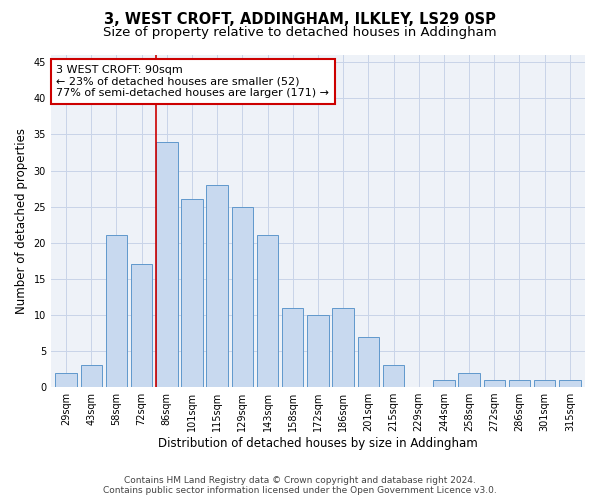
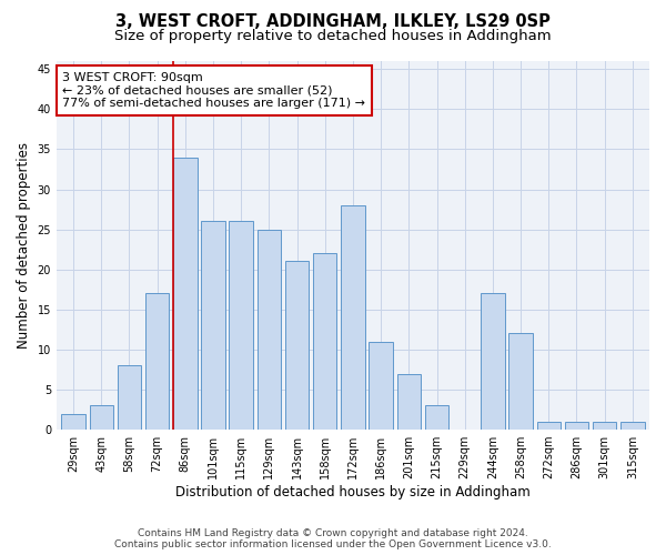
58sqm: 21 -> 8
115sqm: 28 -> 26
158sqm: 11 -> 22
172sqm: 10 -> 28
244sqm: 1 -> 17
258sqm: 2 -> 12
